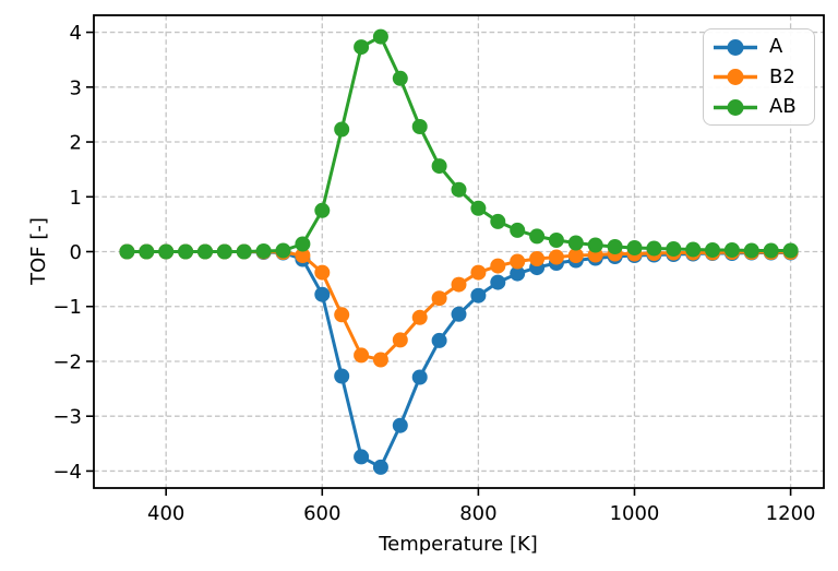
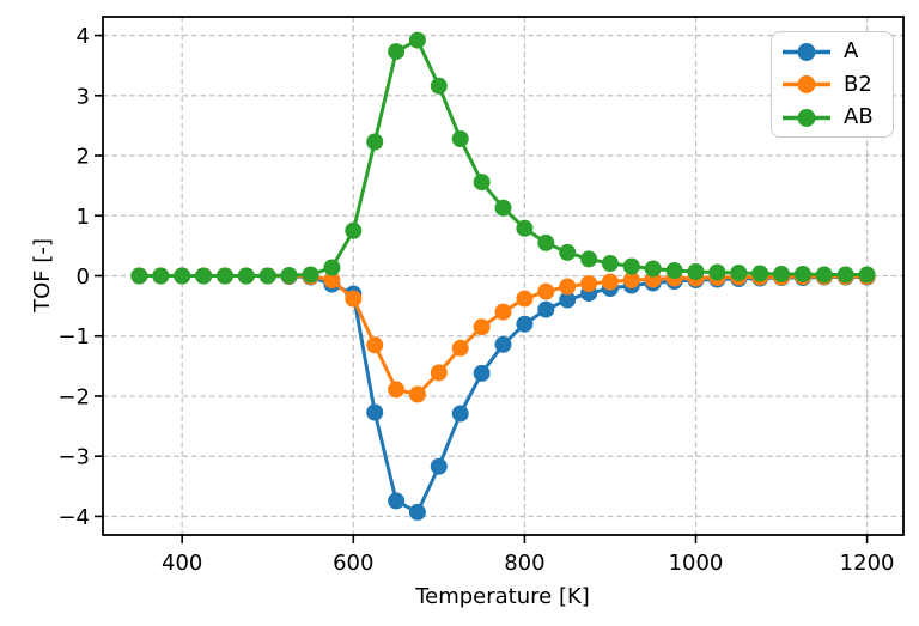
A/600: -0.8 -> -0.3
